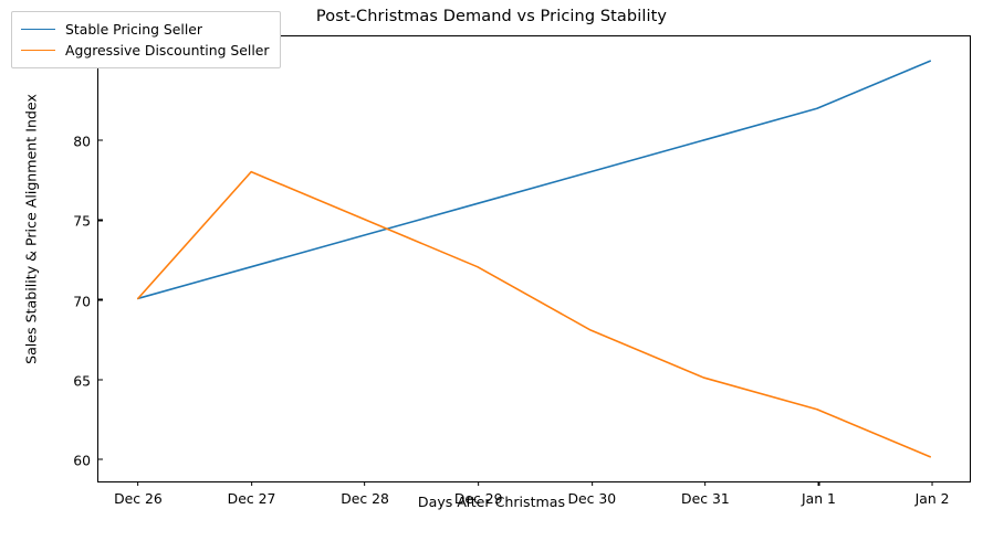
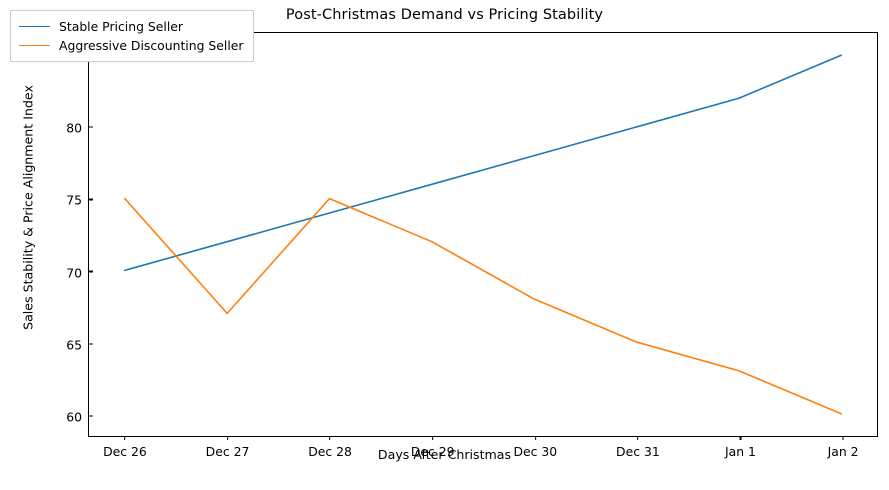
Aggressive Discounting Seller/Dec 26: 70 -> 75
Aggressive Discounting Seller/Dec 27: 78 -> 67
